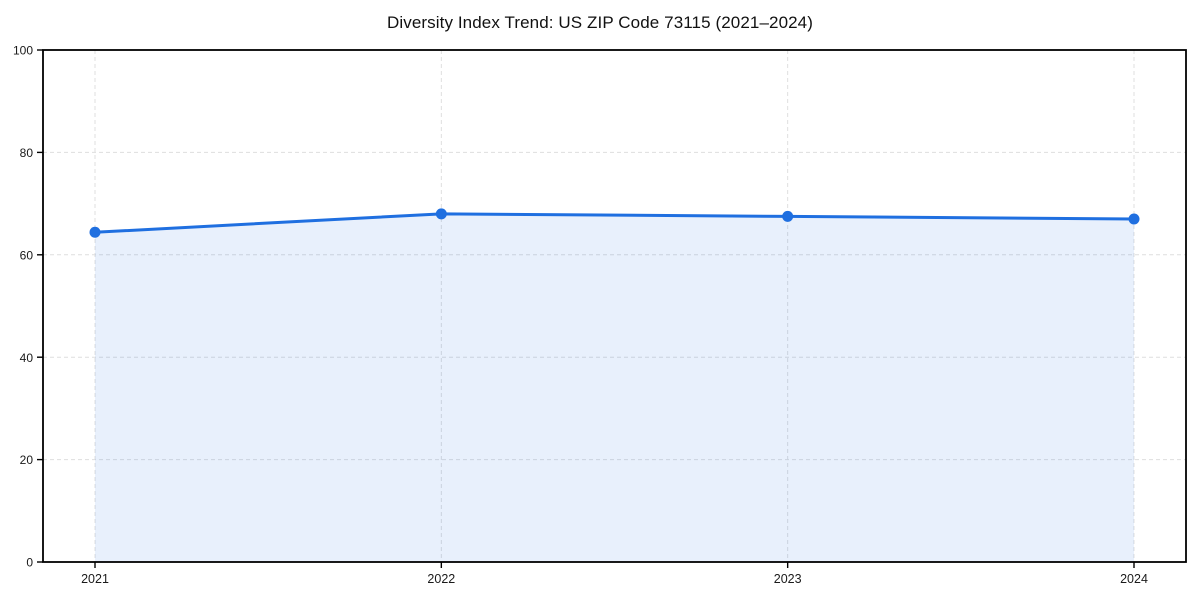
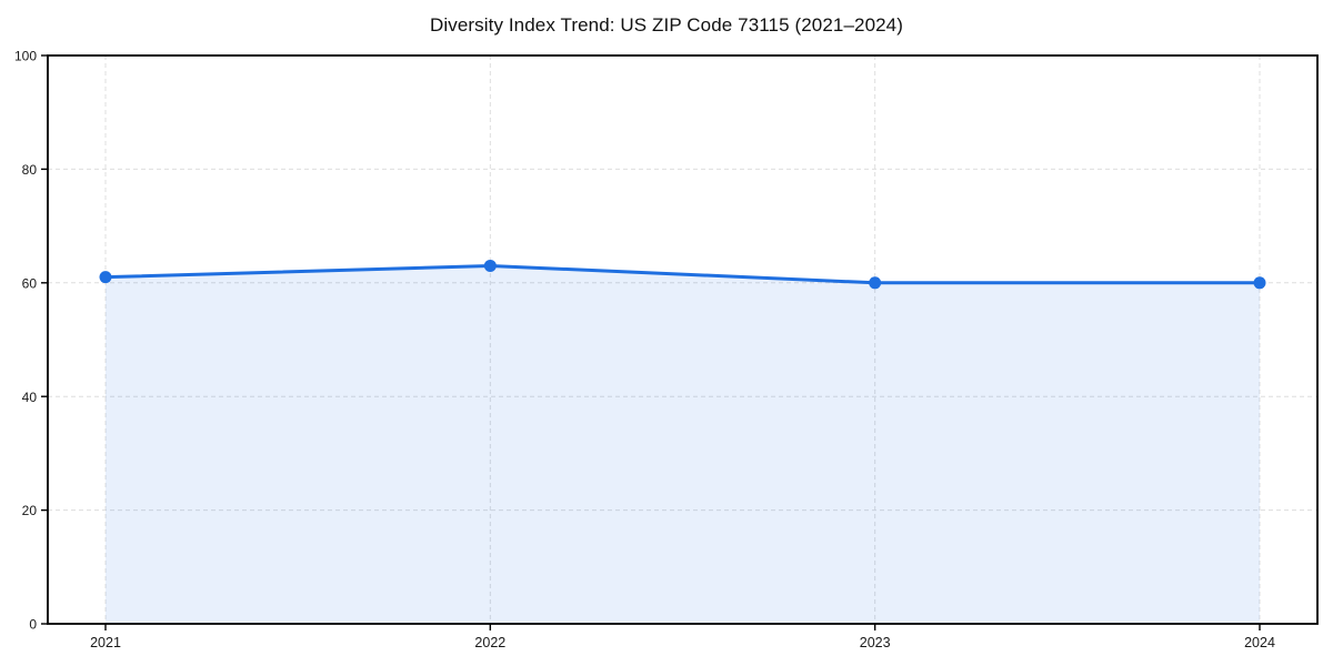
2021: 64 -> 61
2022: 68 -> 63
2023: 68 -> 60
2024: 67 -> 60
